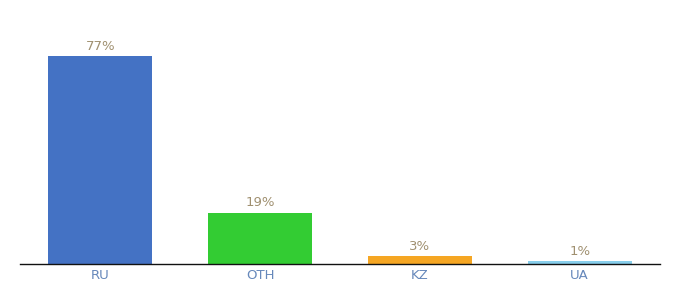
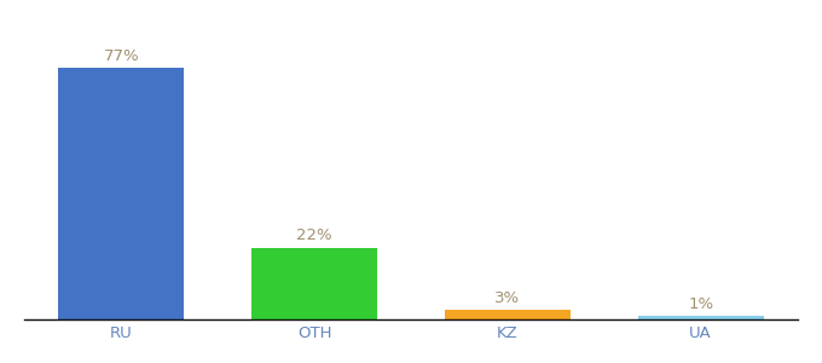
OTH: 19% -> 22%
